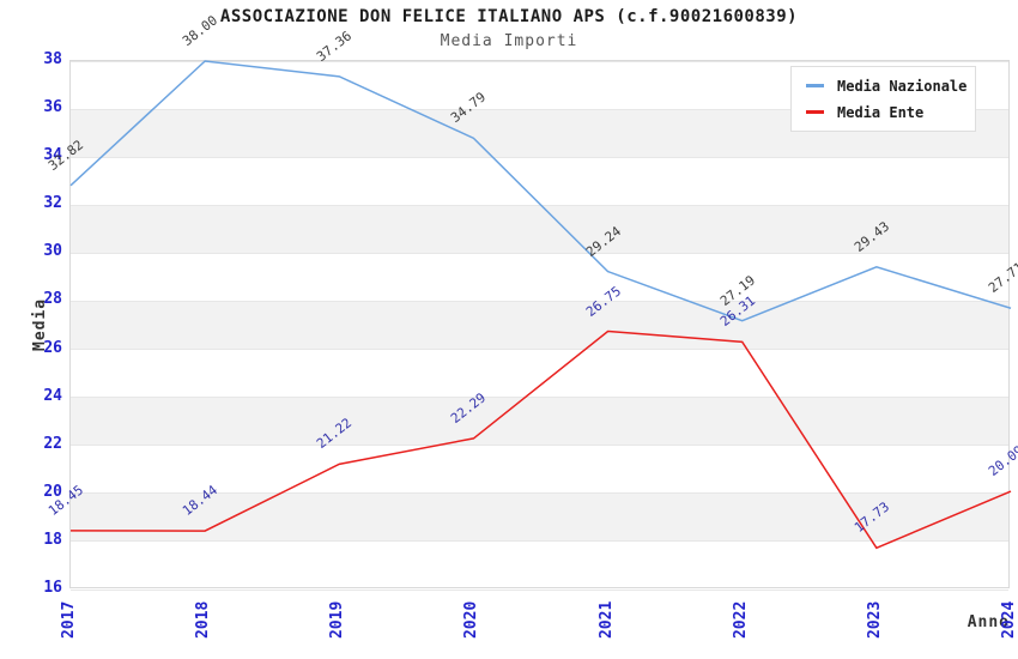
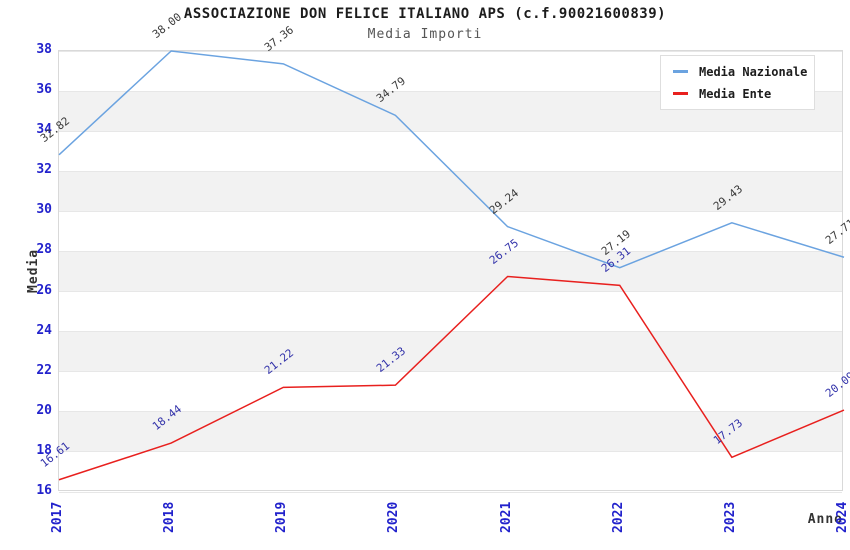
Media Ente/2017: 18.45 -> 16.61
Media Ente/2020: 22.29 -> 21.33
